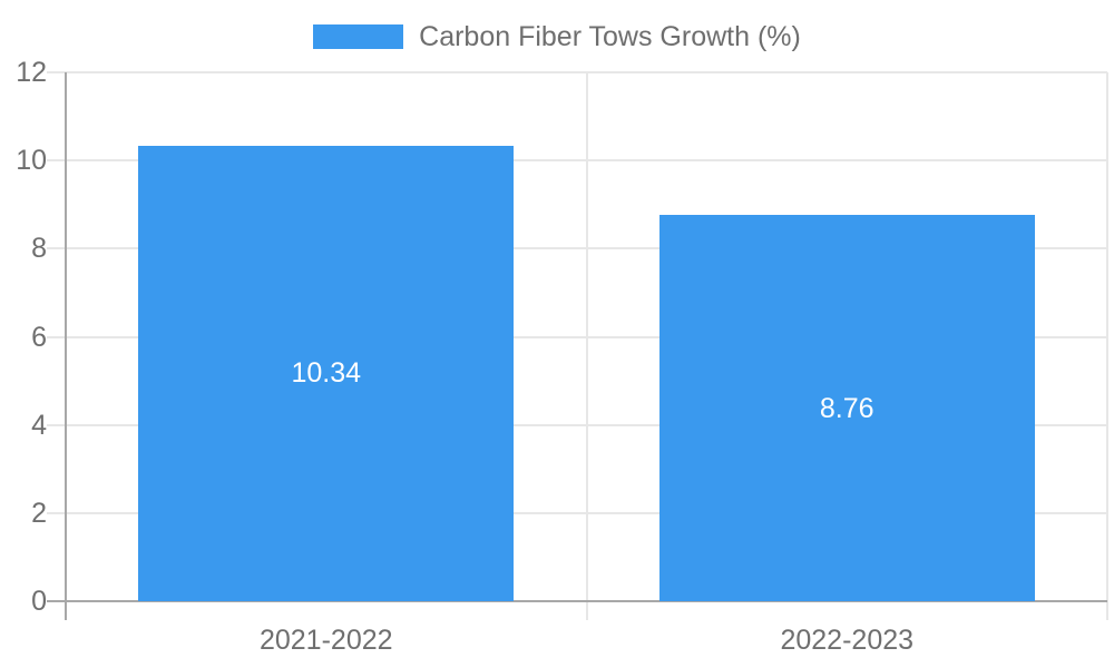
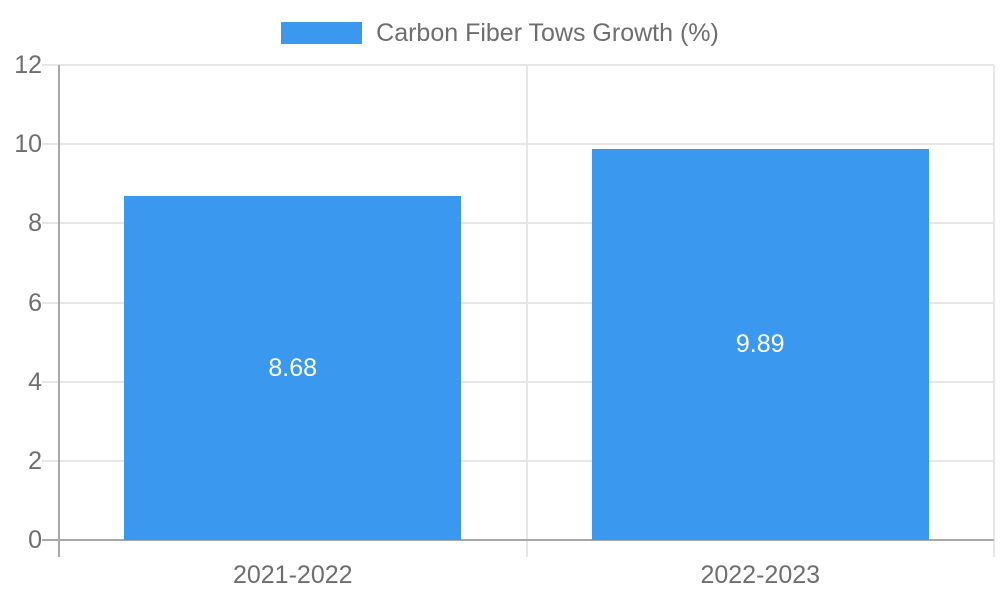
2021-2022: 10.34 -> 8.68
2022-2023: 8.76 -> 9.89
